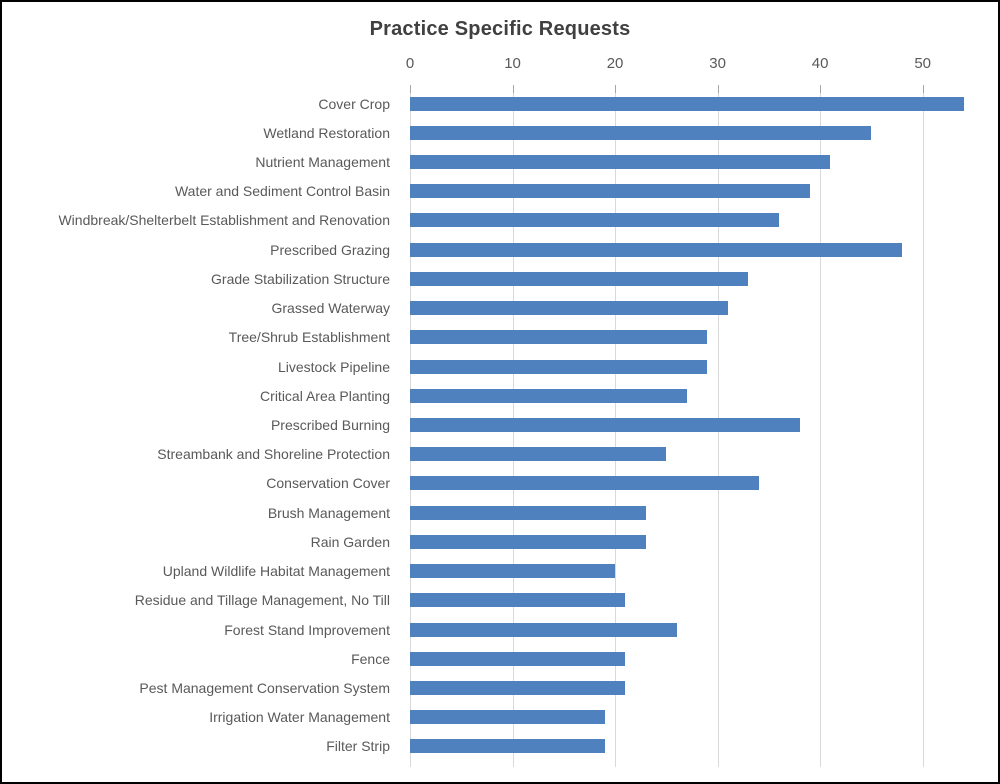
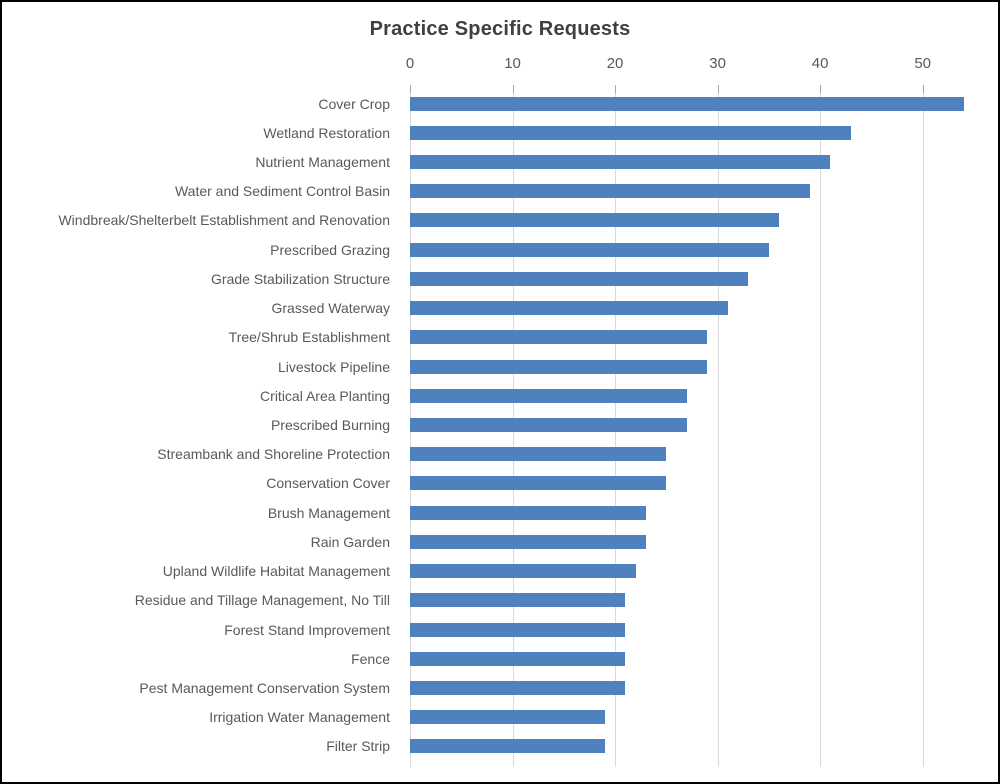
Wetland Restoration: 45 -> 43
Prescribed Grazing: 48 -> 35
Prescribed Burning: 38 -> 27
Conservation Cover: 34 -> 25
Upland Wildlife Habitat Management: 20 -> 22
Forest Stand Improvement: 26 -> 21
